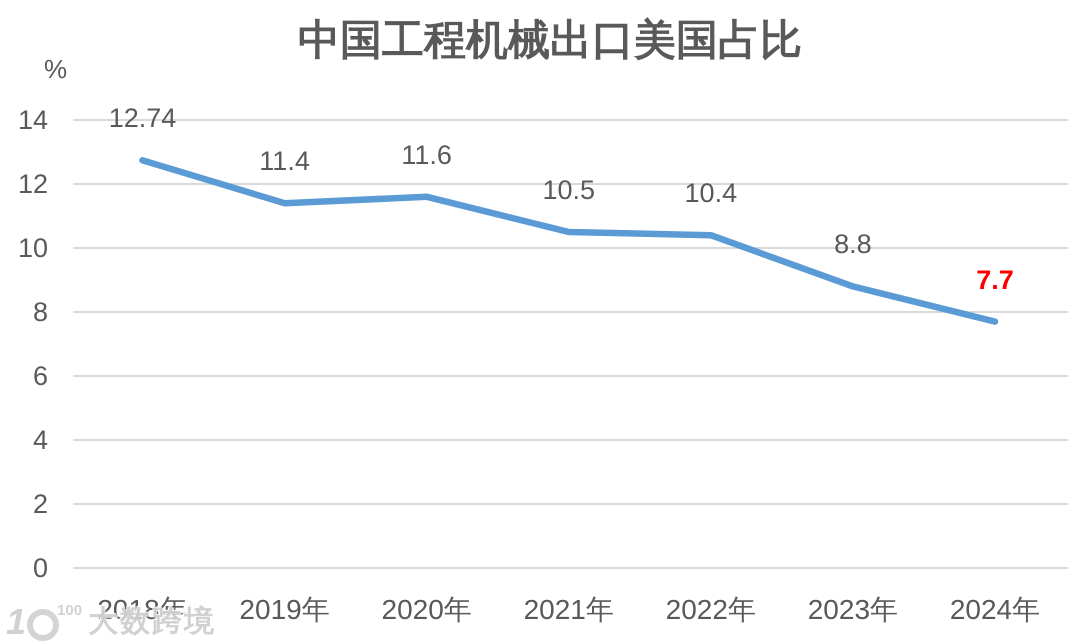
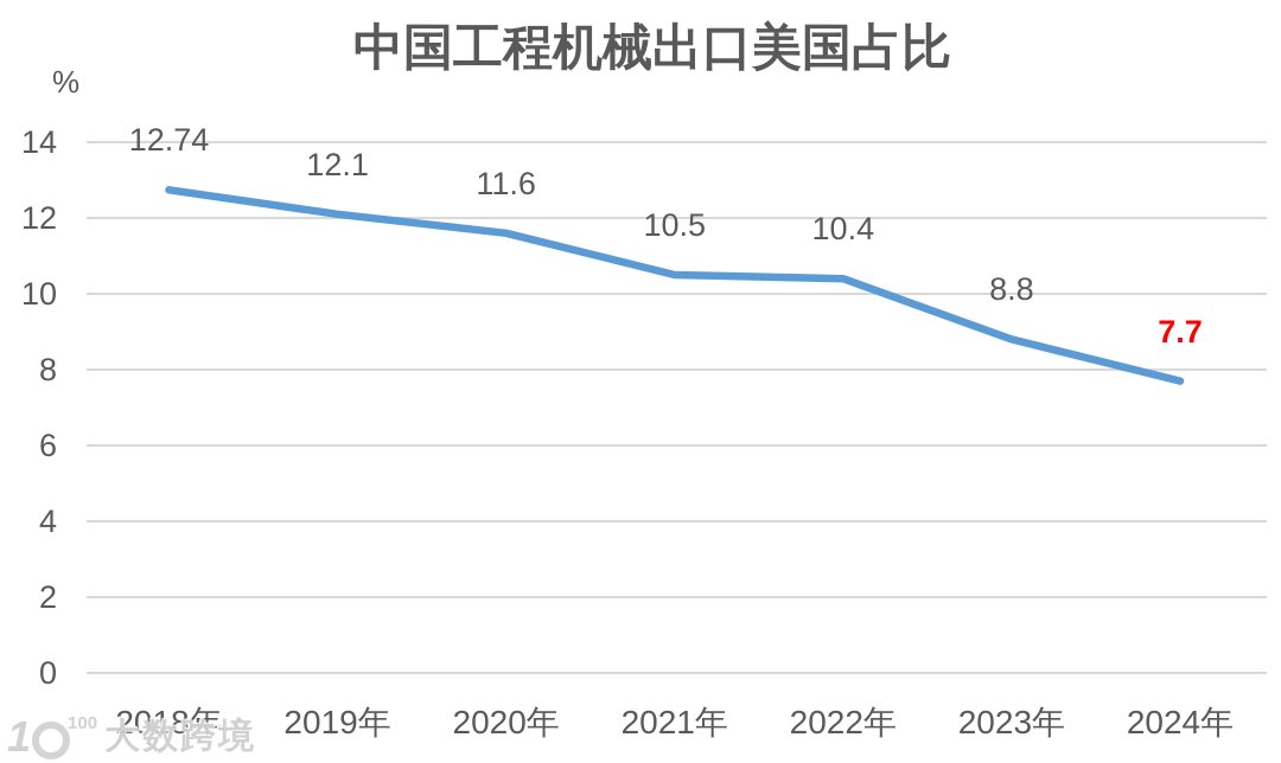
2019年: 11.4 -> 12.1
